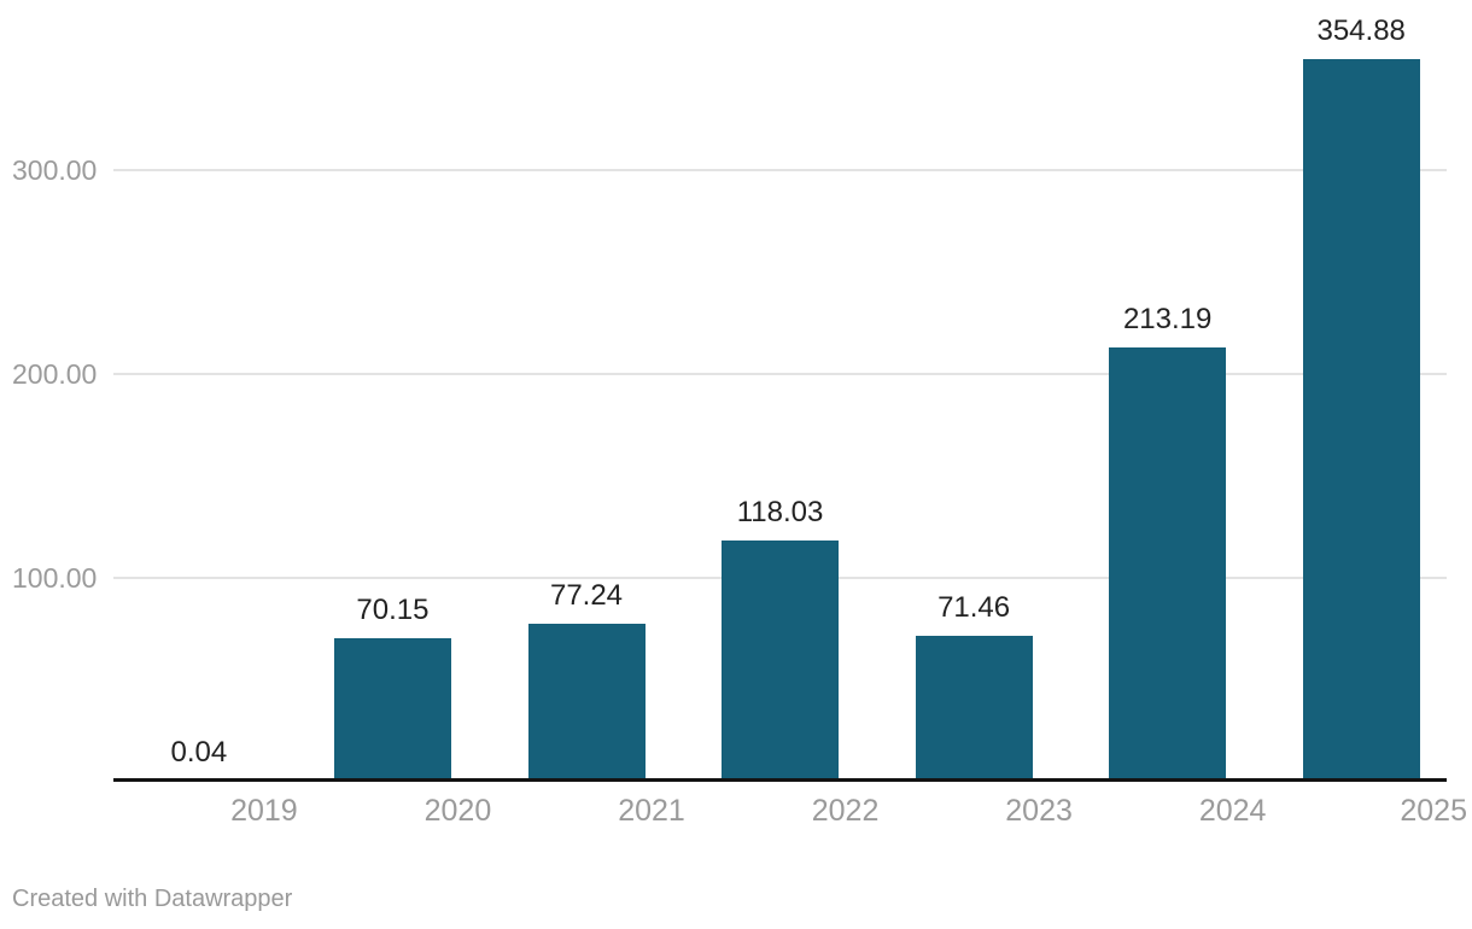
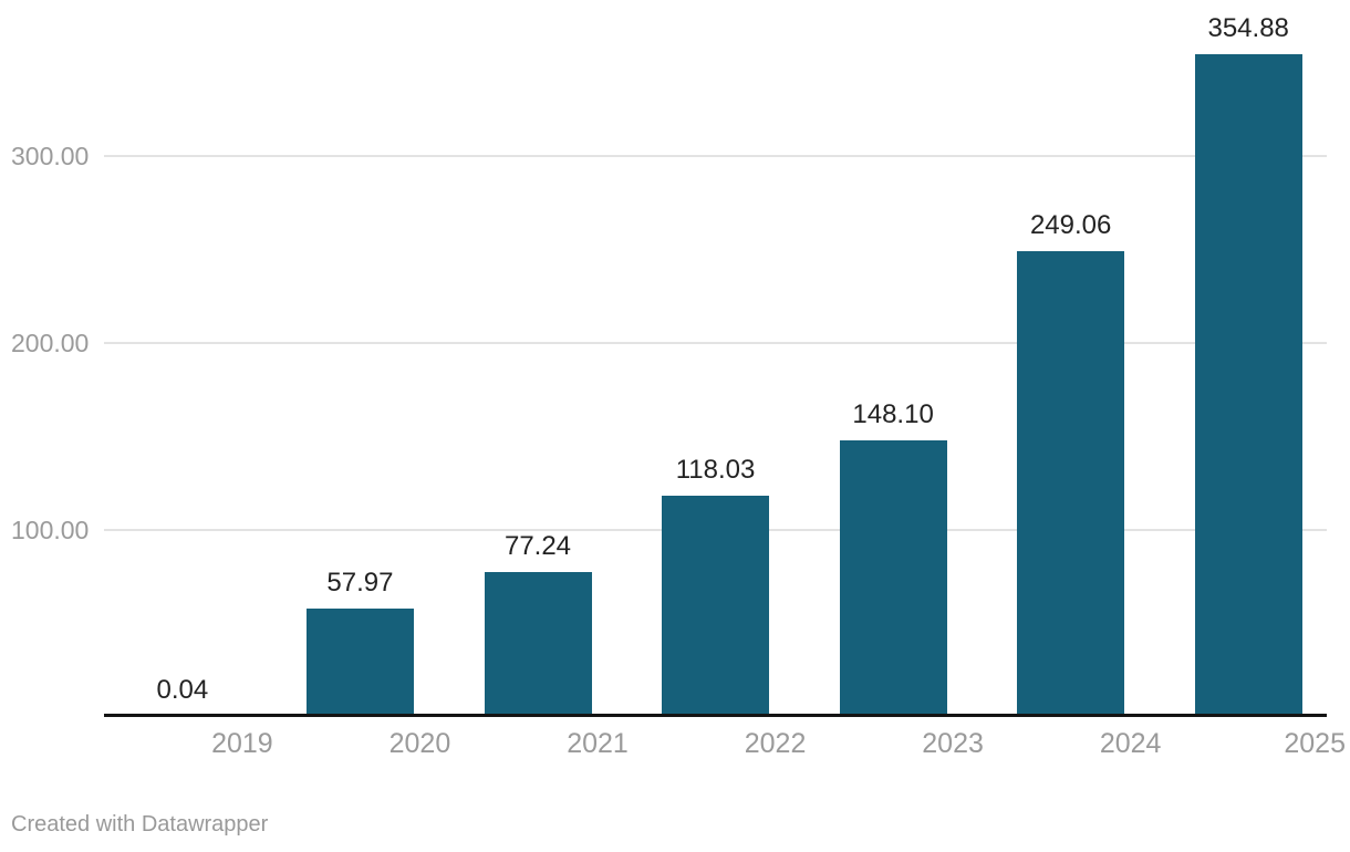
2020: 70.15 -> 57.97
2023: 71.46 -> 148.10
2024: 213.19 -> 249.06
